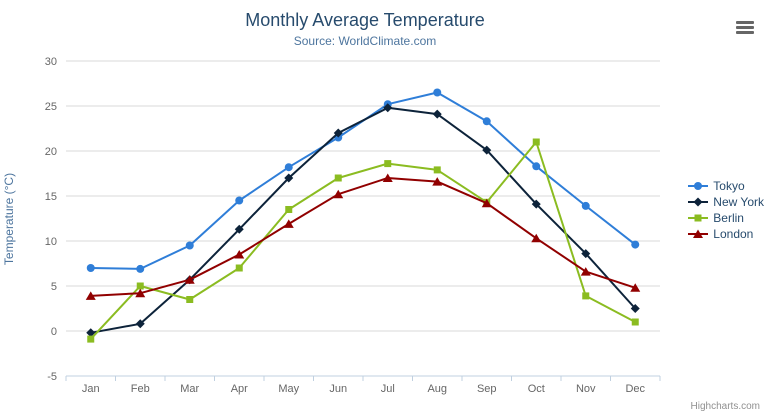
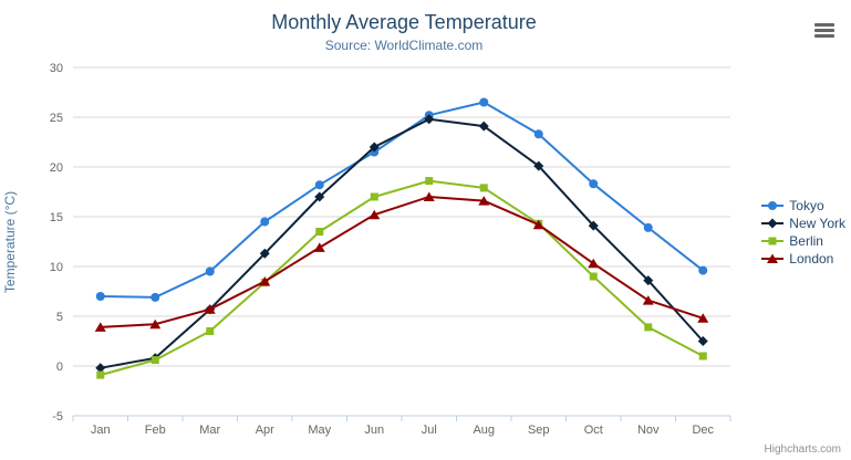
Berlin/Feb: 5 -> 1
Berlin/Apr: 7 -> 8
Berlin/Oct: 21 -> 9
